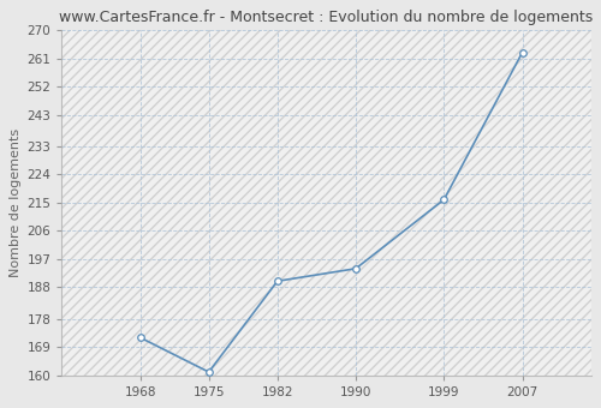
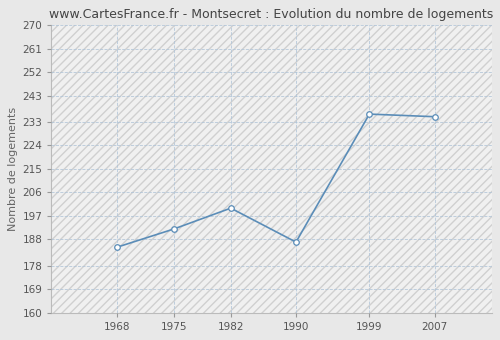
1968: 172 -> 185
1975: 161 -> 192
1982: 190 -> 200
1990: 194 -> 187
1999: 216 -> 236
2007: 263 -> 235
